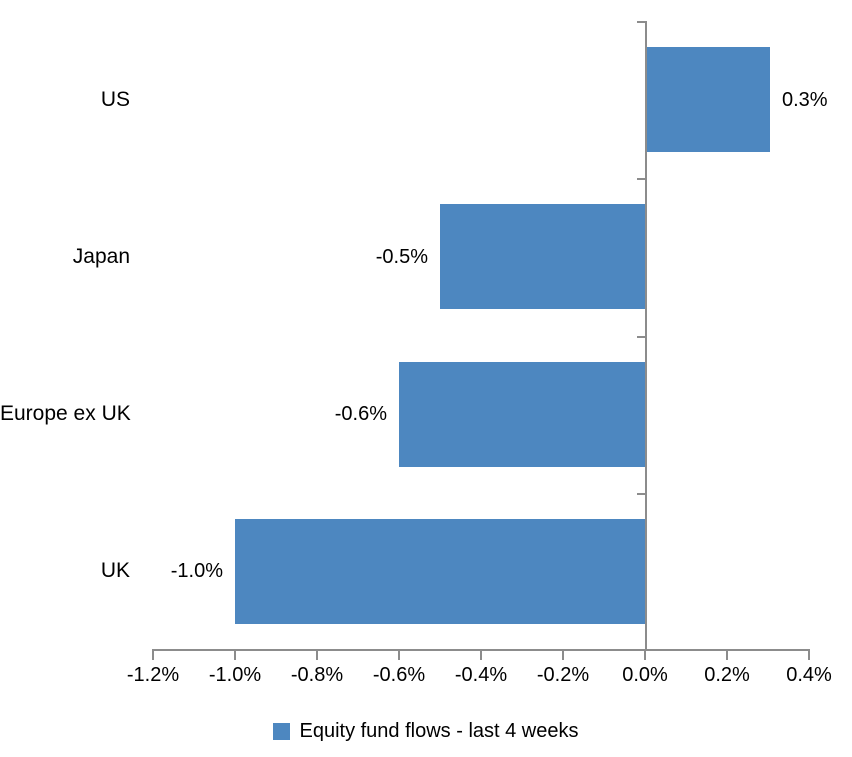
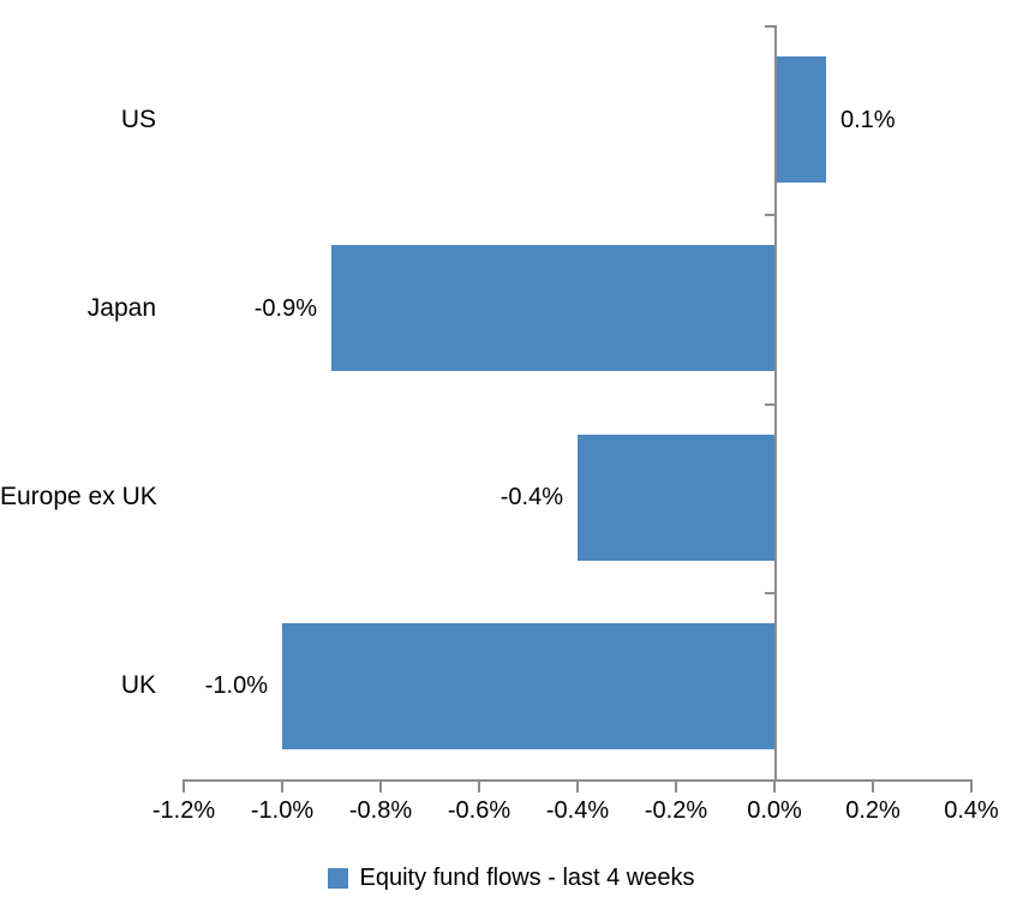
US: 0.3% -> 0.1%
Japan: -0.5% -> -0.9%
Europe ex UK: -0.6% -> -0.4%
